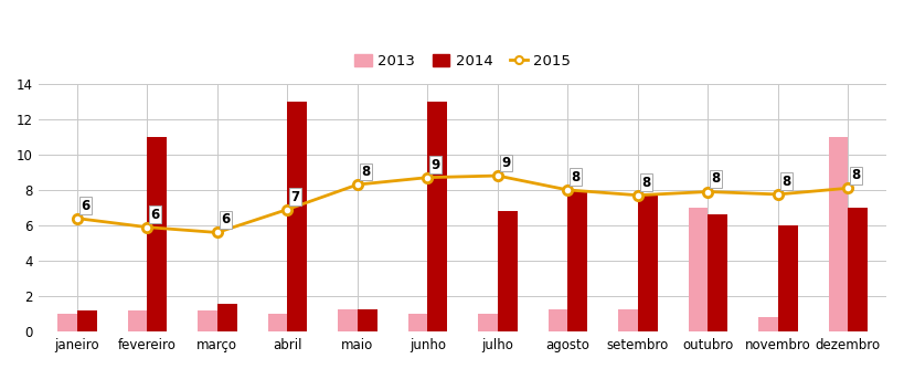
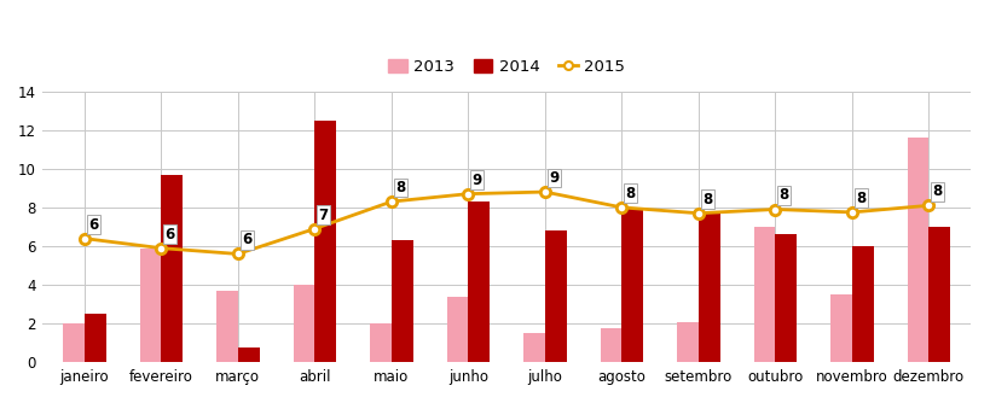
2013/janeiro: 1.0 -> 2.0
2014/janeiro: 1.2 -> 2.5
2013/fevereiro: 1.2 -> 5.9
2014/fevereiro: 11.0 -> 9.7
2013/março: 1.2 -> 3.7
2014/março: 1.6 -> 0.8
2013/abril: 1.0 -> 4.0
2014/abril: 13.0 -> 12.5
2013/maio: 1.3 -> 2.0
2014/maio: 1.3 -> 6.3
2013/junho: 1.0 -> 3.4
2014/junho: 13.0 -> 8.3
2013/julho: 1.0 -> 1.5
2013/agosto: 1.3 -> 1.8
2013/setembro: 1.3 -> 2.1
2013/novembro: 0.8 -> 3.5
2013/dezembro: 11.0 -> 11.6
